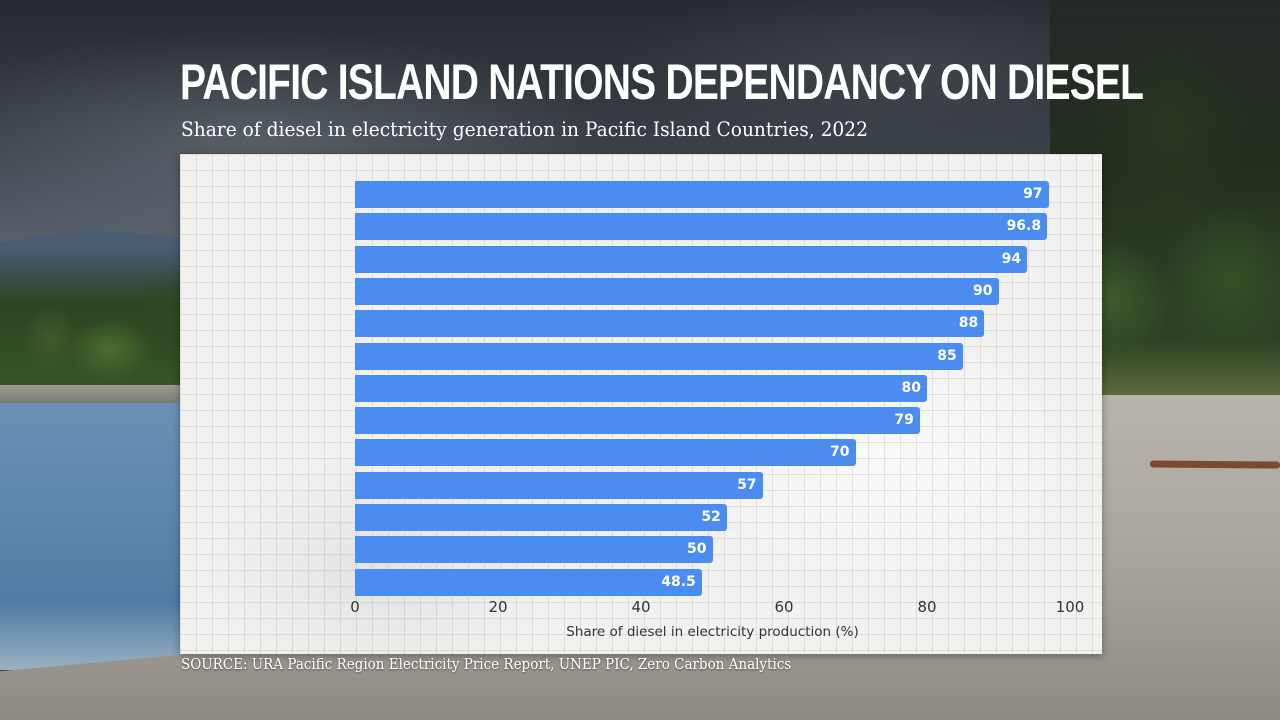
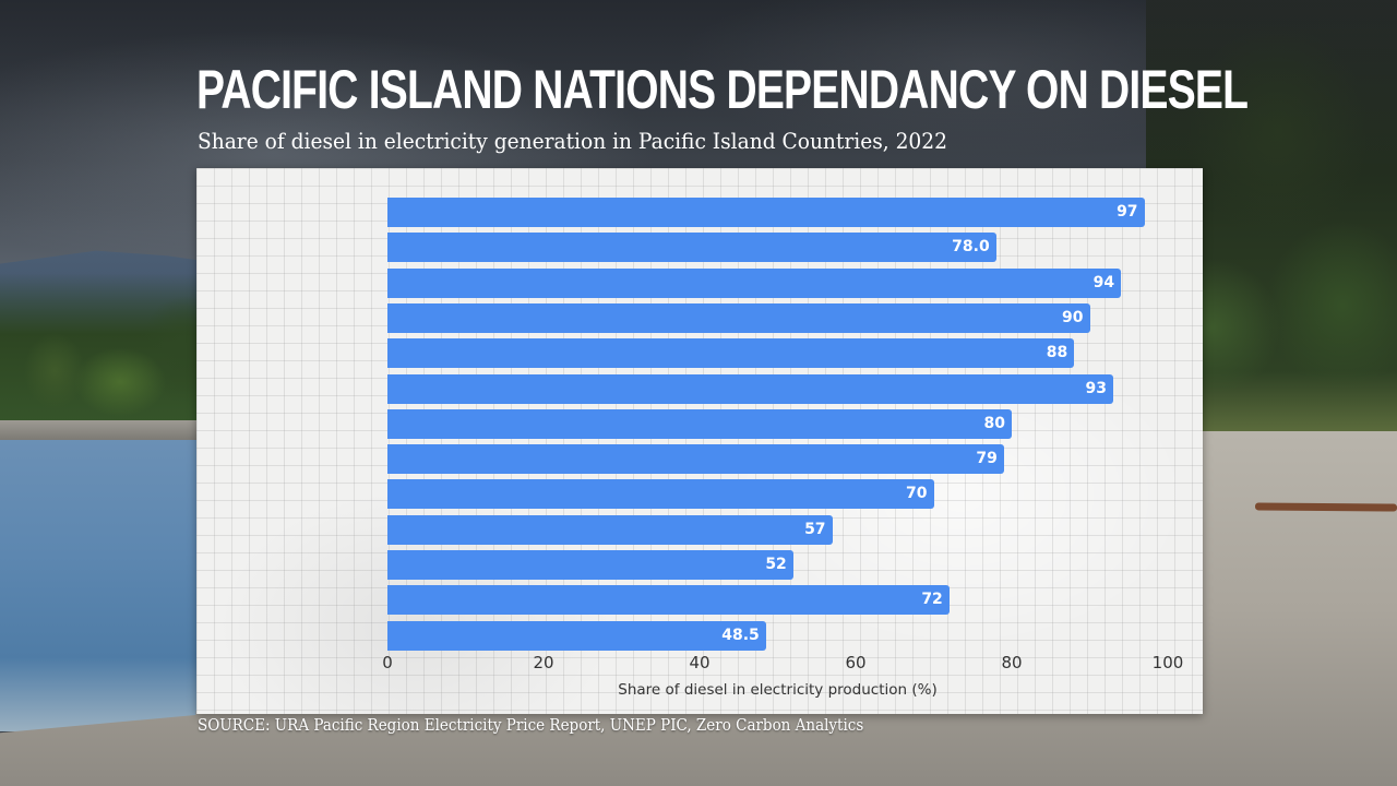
Nauru: 96.8 -> 78.0
Cook Islands: 85 -> 93
Western Samoa: 50 -> 72
